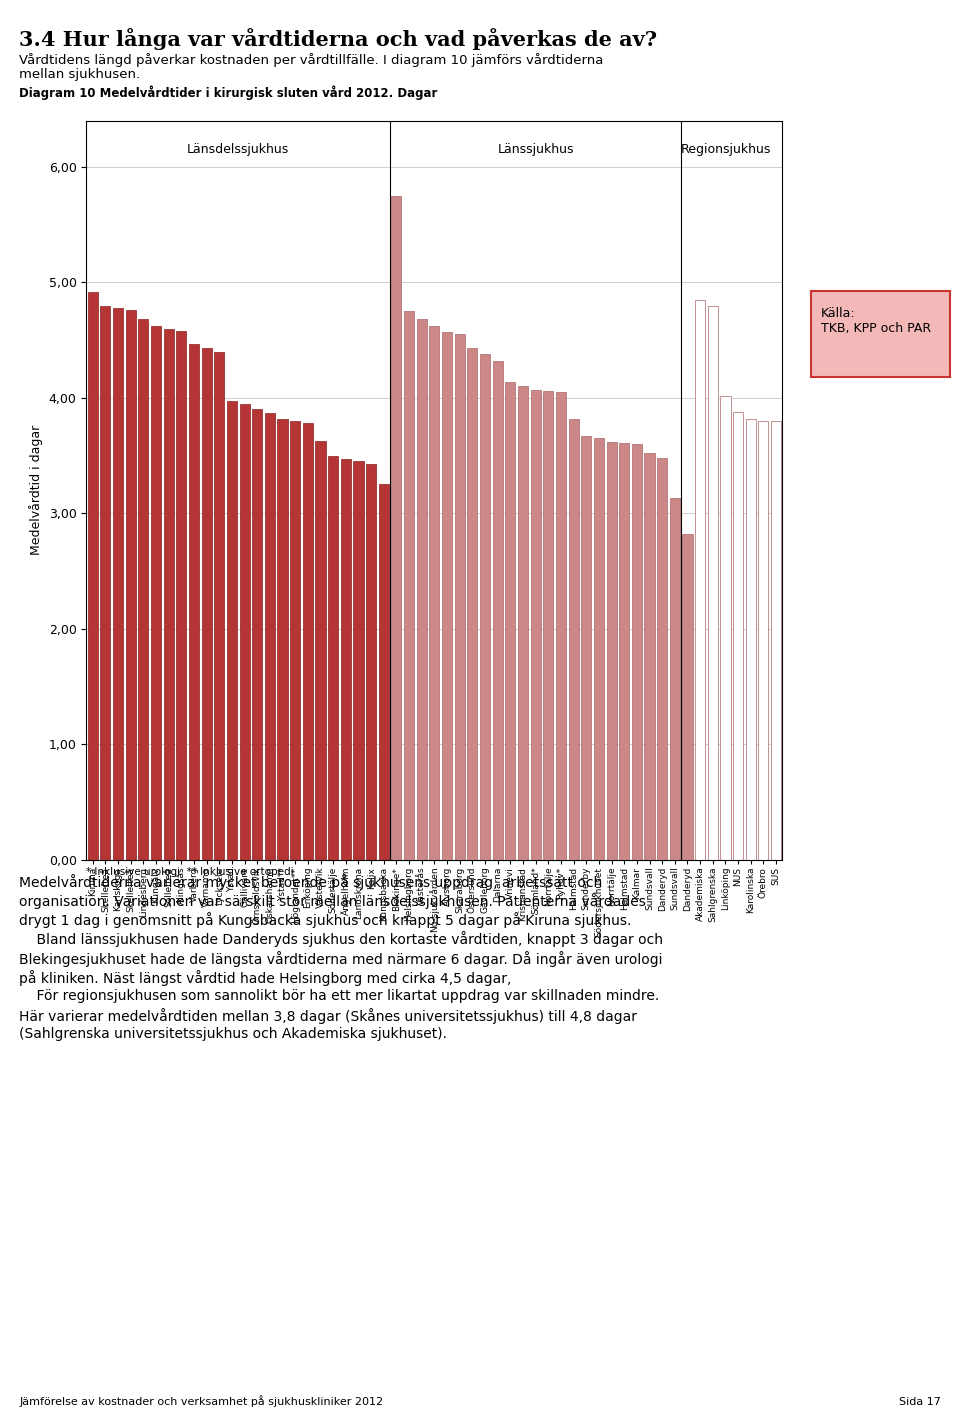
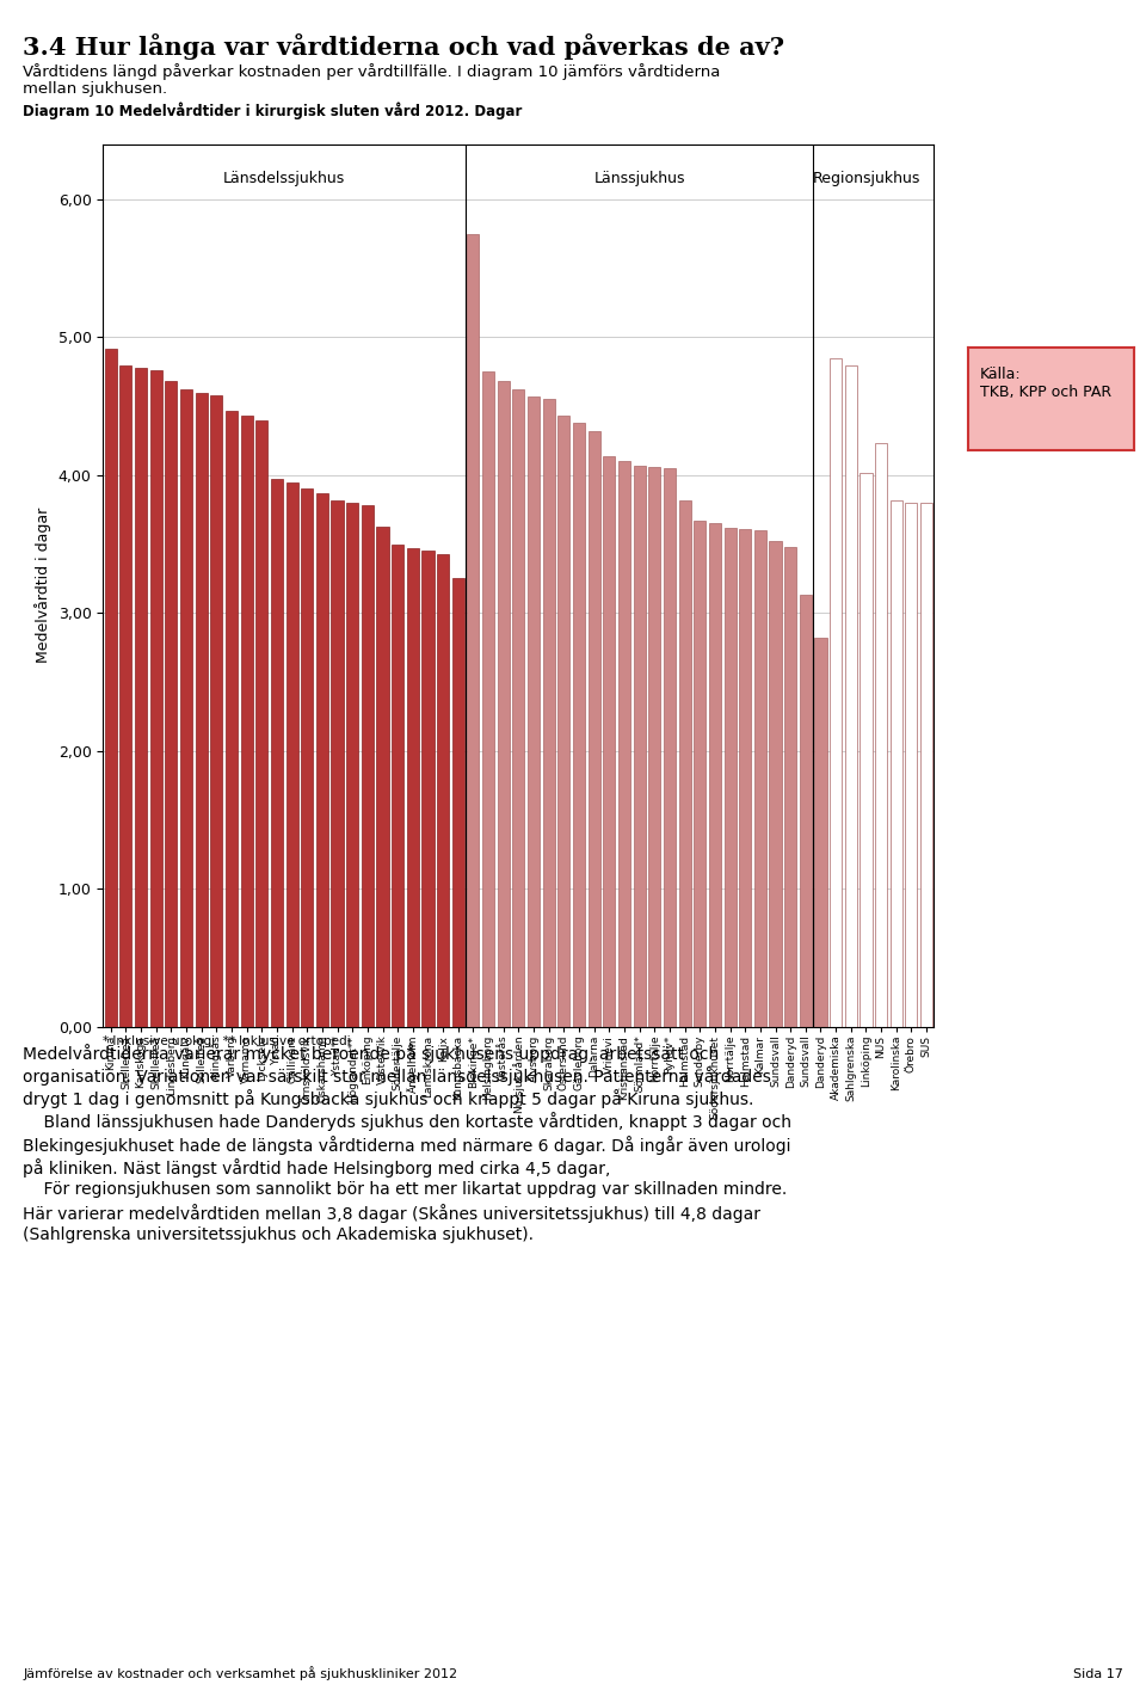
NUS: 3,88 -> 4,23
